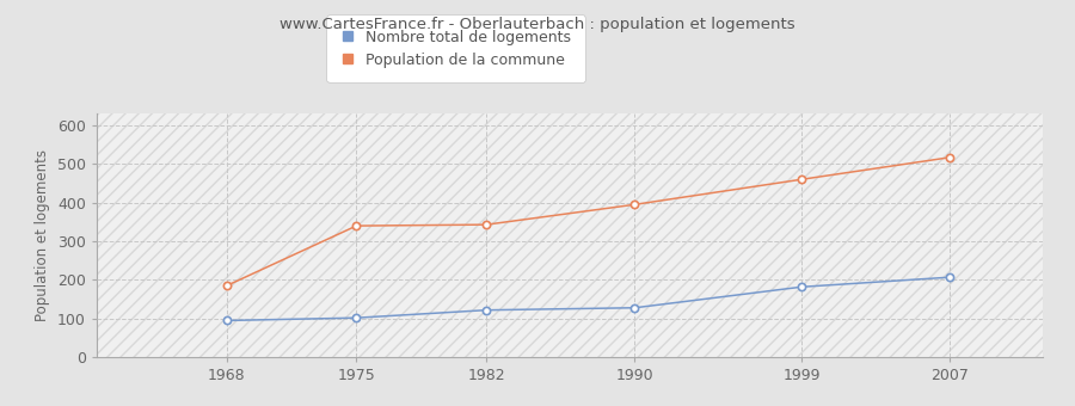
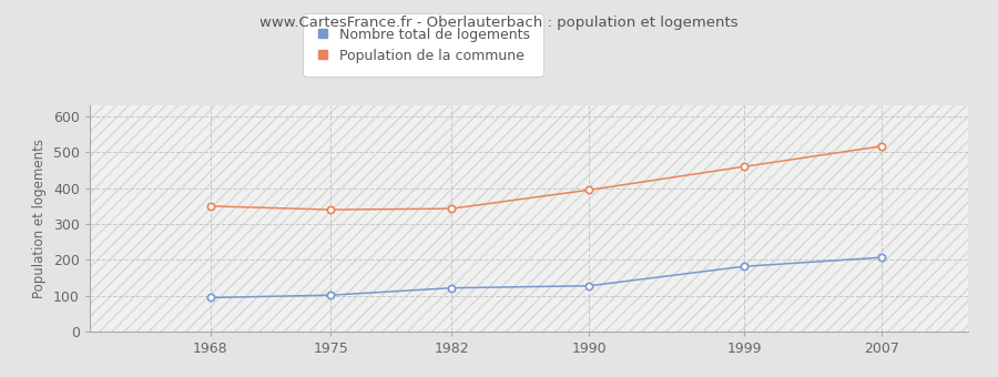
Population de la commune/1968: 185 -> 350
